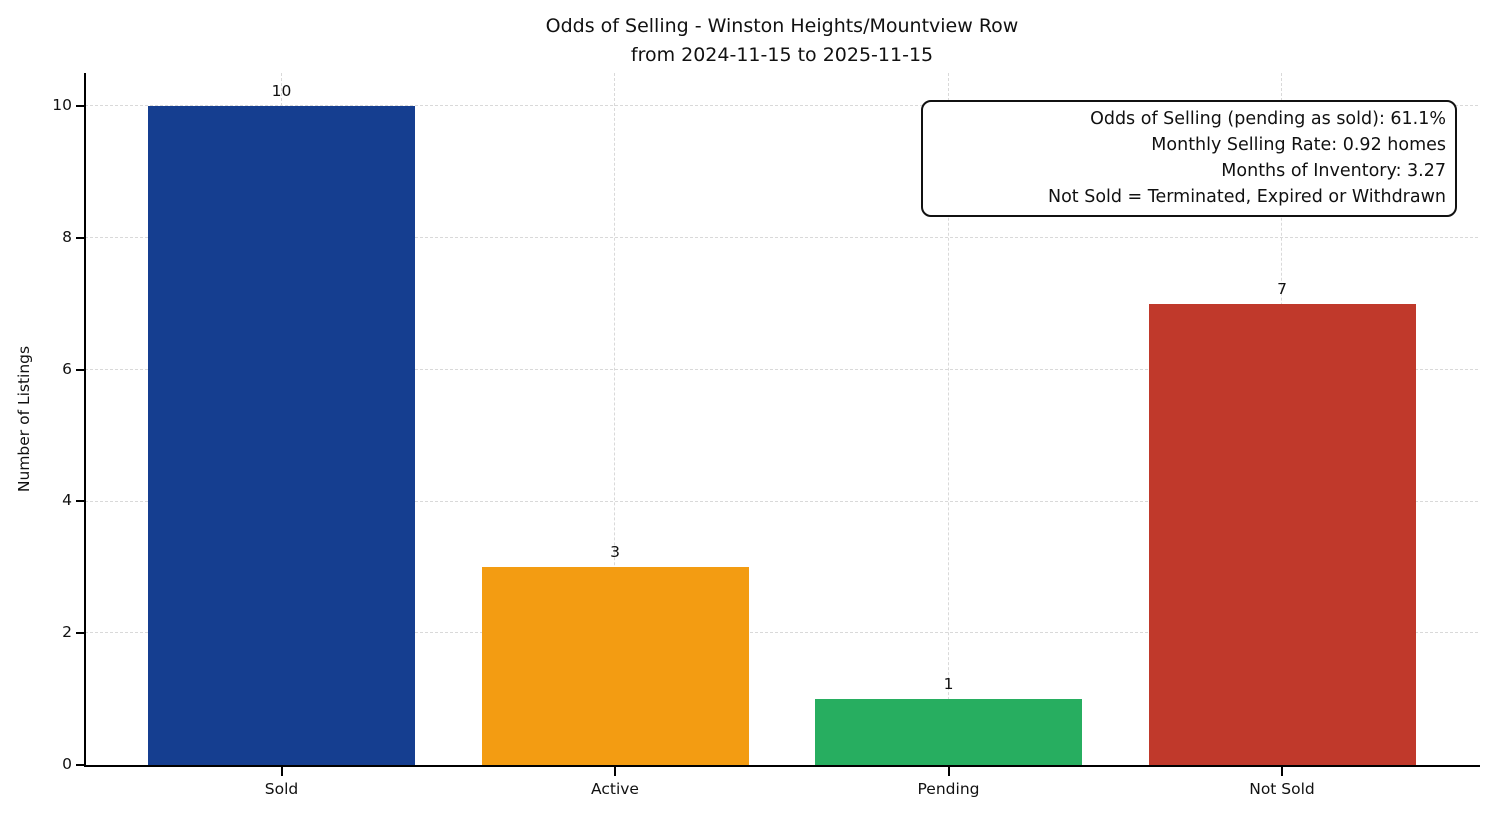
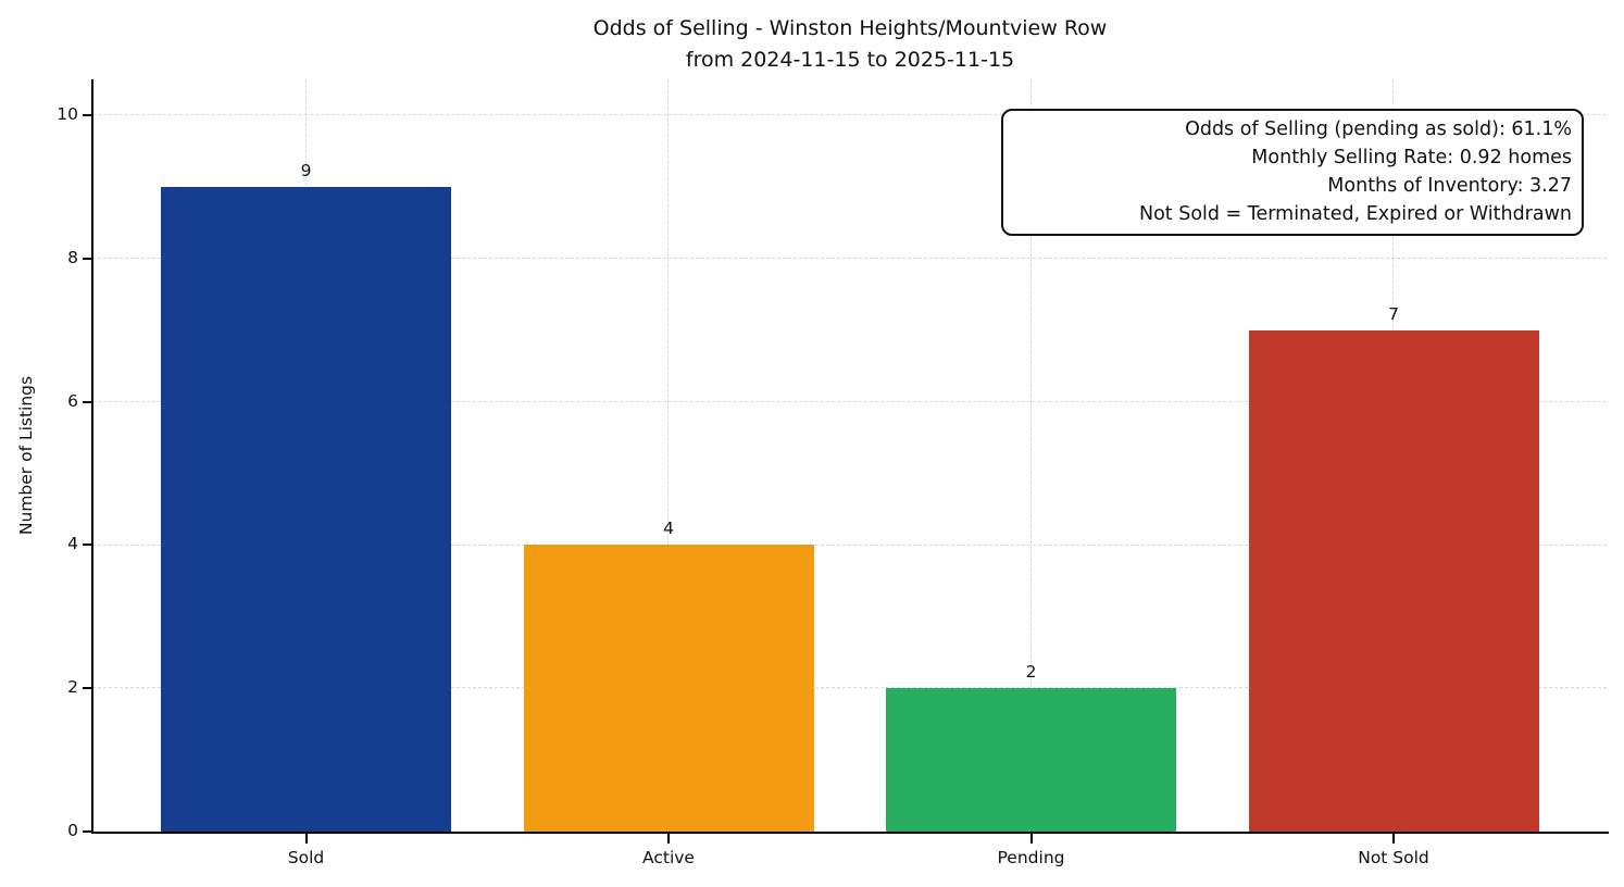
Sold: 10 -> 9
Active: 3 -> 4
Pending: 1 -> 2
